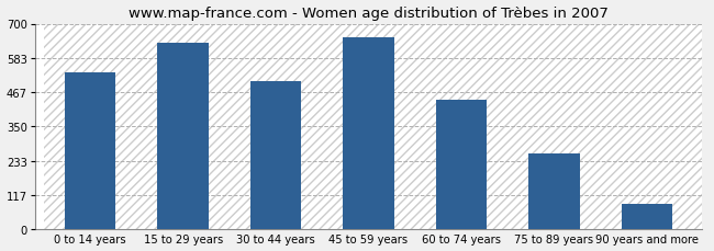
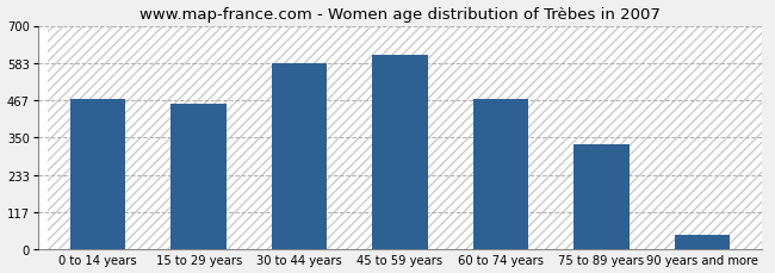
0 to 14 years: 535 -> 470
15 to 29 years: 635 -> 455
30 to 44 years: 505 -> 583
45 to 59 years: 655 -> 610
60 to 74 years: 440 -> 471
75 to 89 years: 260 -> 330
90 years and more: 85 -> 47
